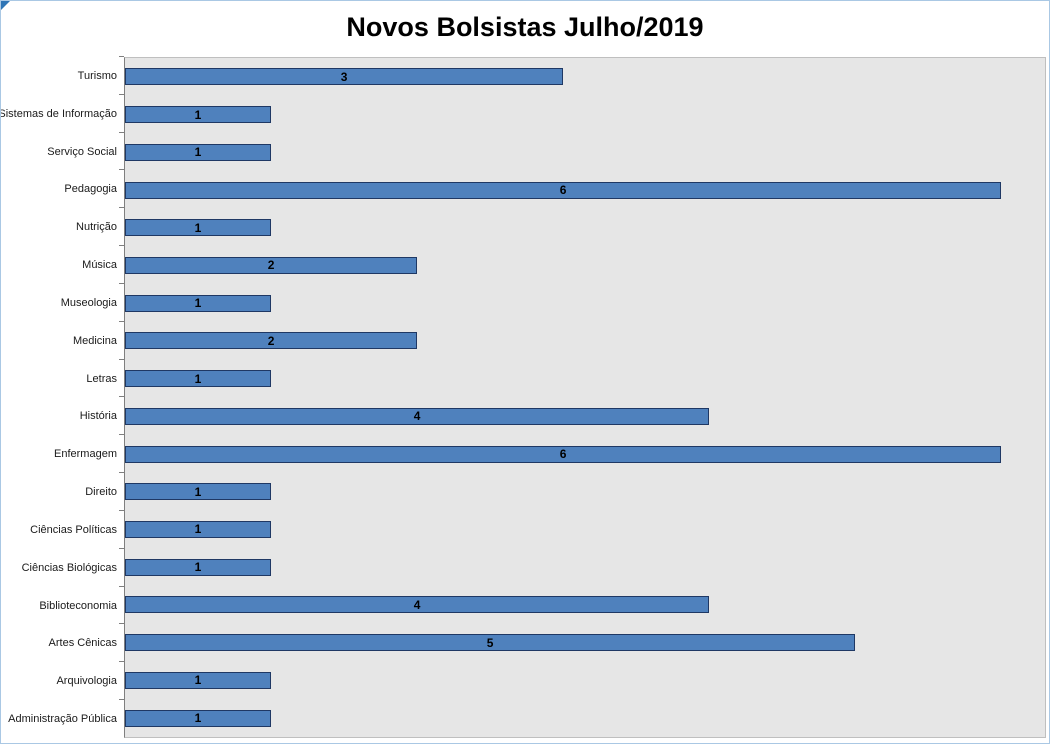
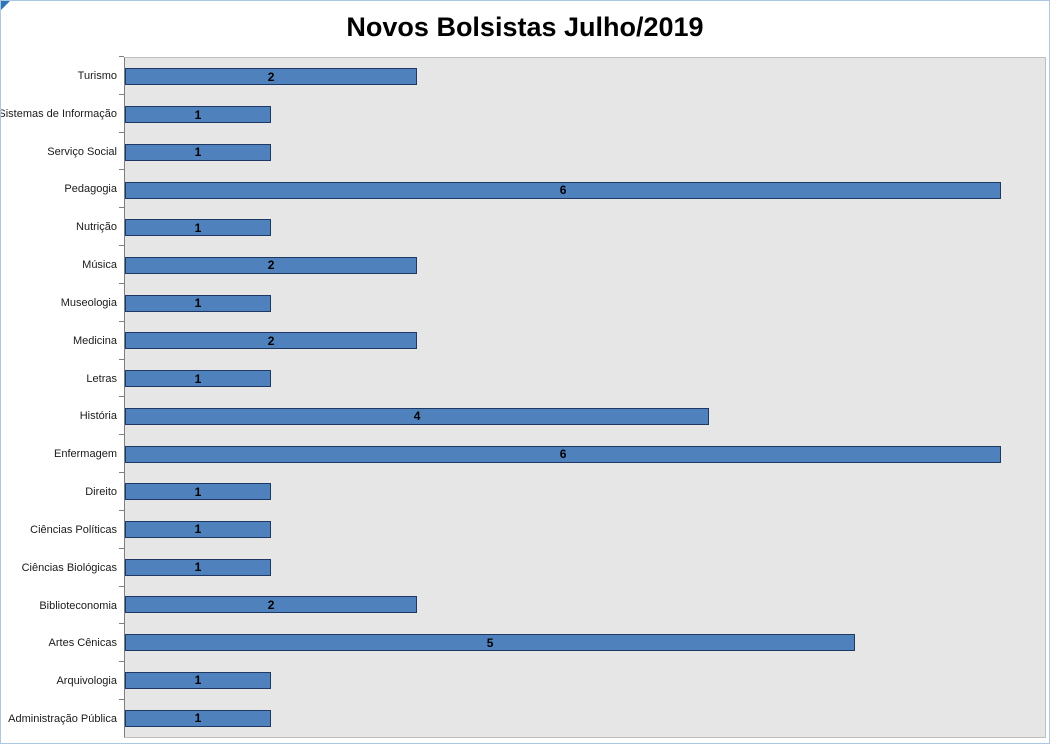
Turismo: 3 -> 2
Biblioteconomia: 4 -> 2
